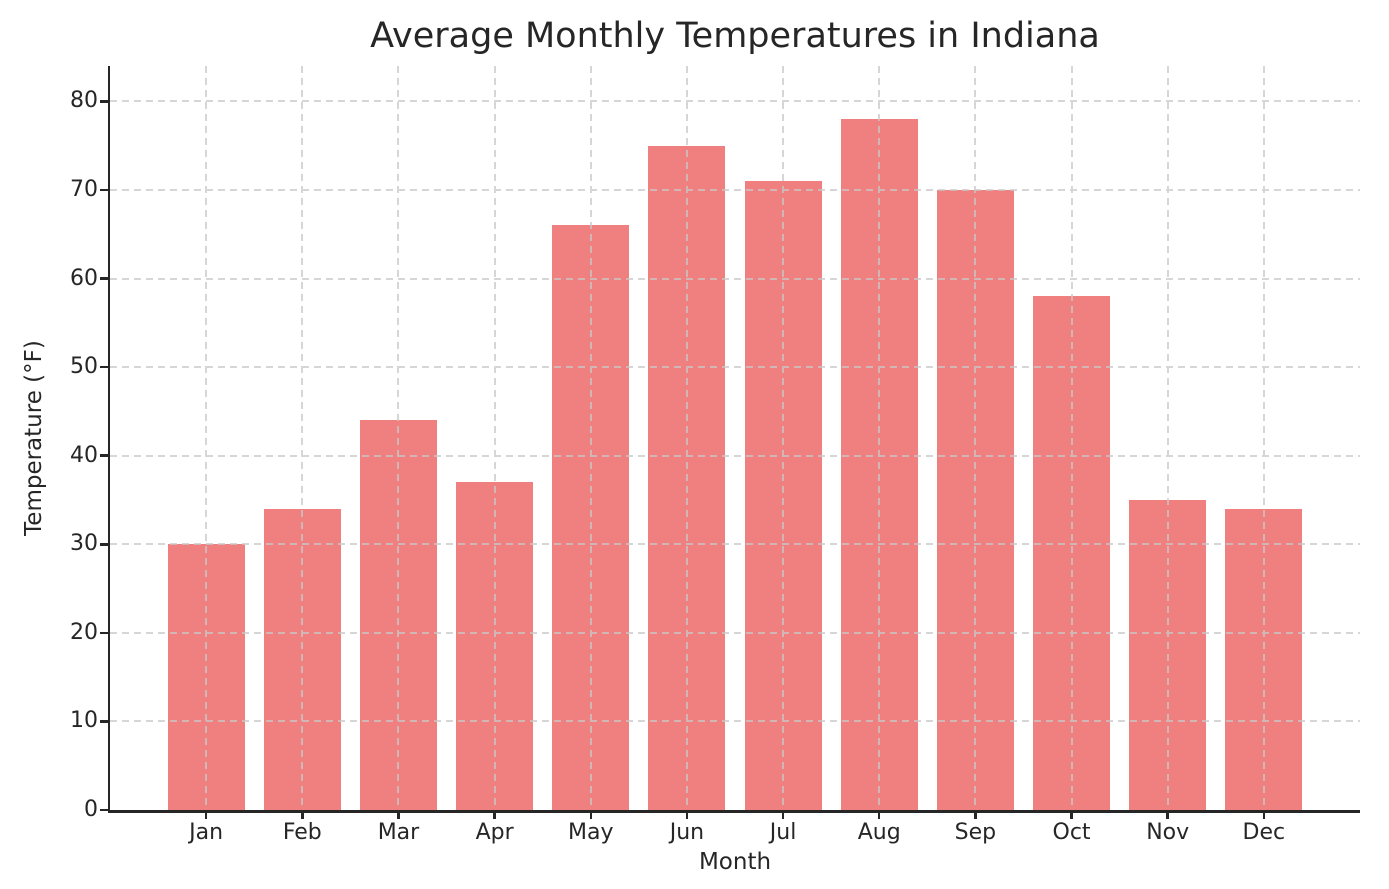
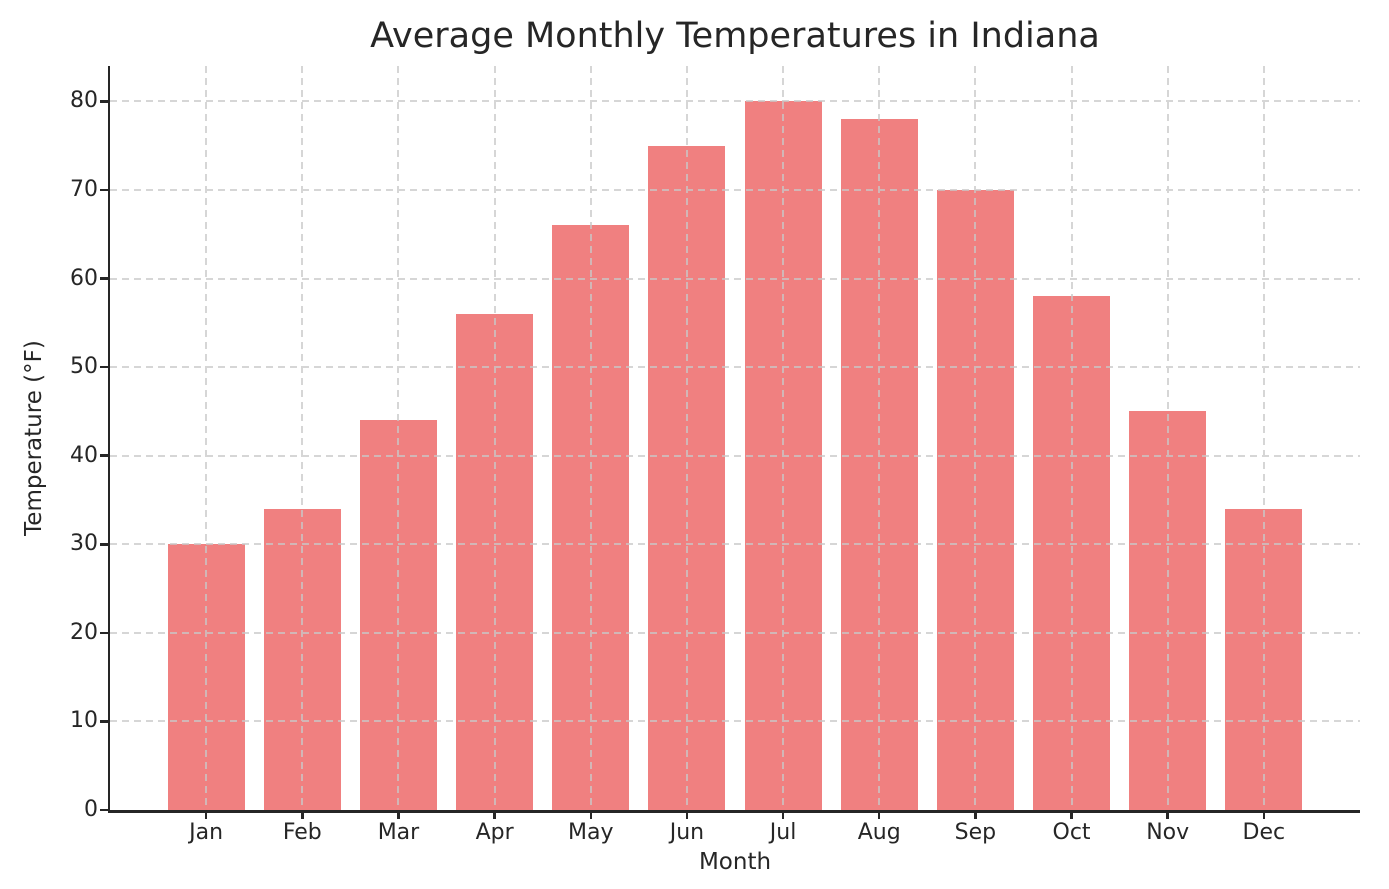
Apr: 37 -> 56
Jul: 71 -> 80
Nov: 35 -> 45
